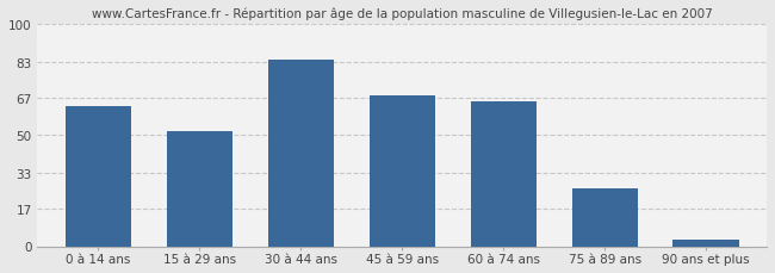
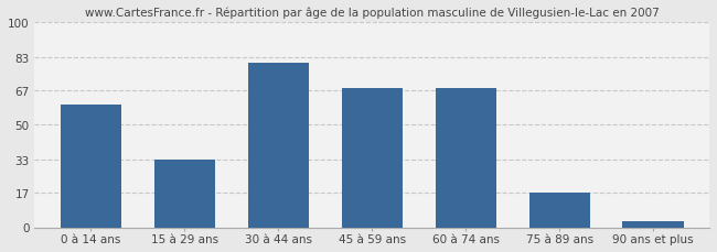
0 à 14 ans: 63 -> 60
15 à 29 ans: 52 -> 33
30 à 44 ans: 84 -> 80
60 à 74 ans: 65 -> 68
75 à 89 ans: 26 -> 17
